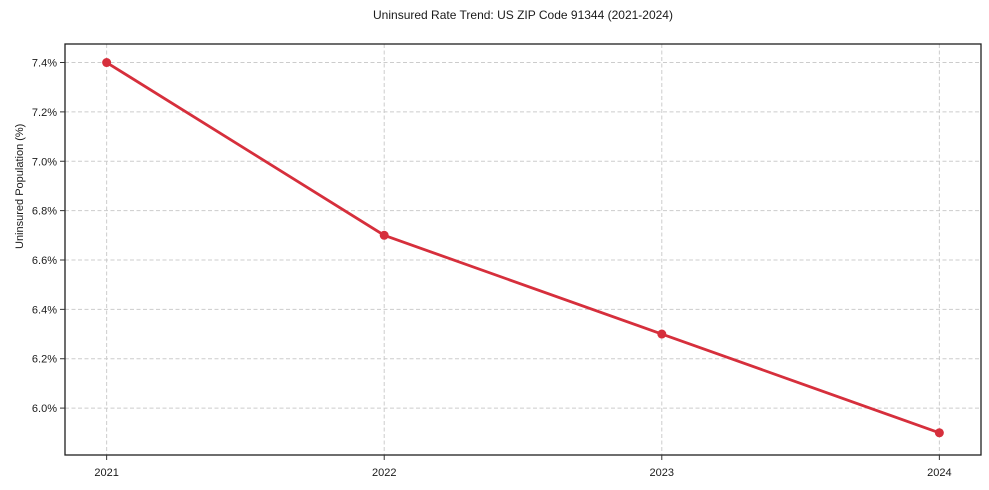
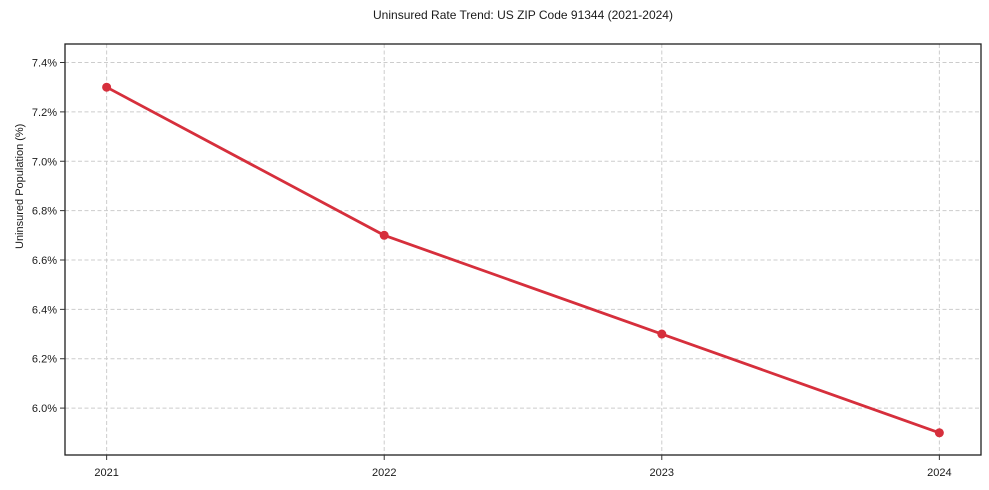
2021: 7.4% -> 7.3%
